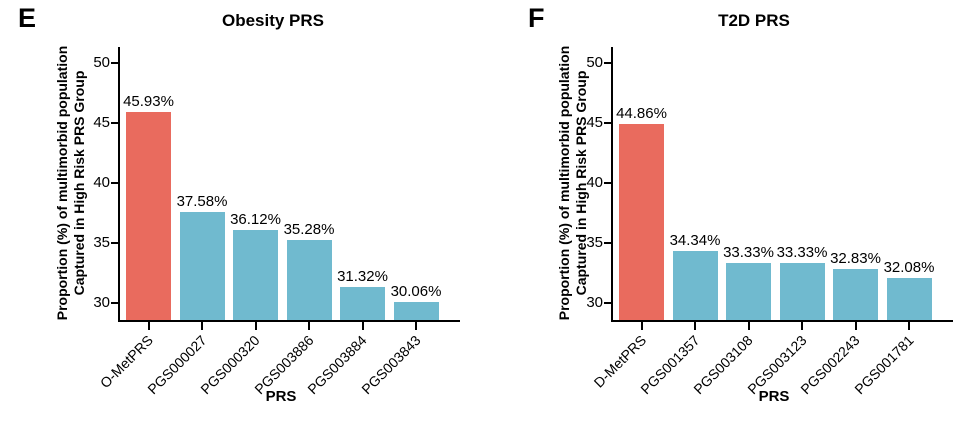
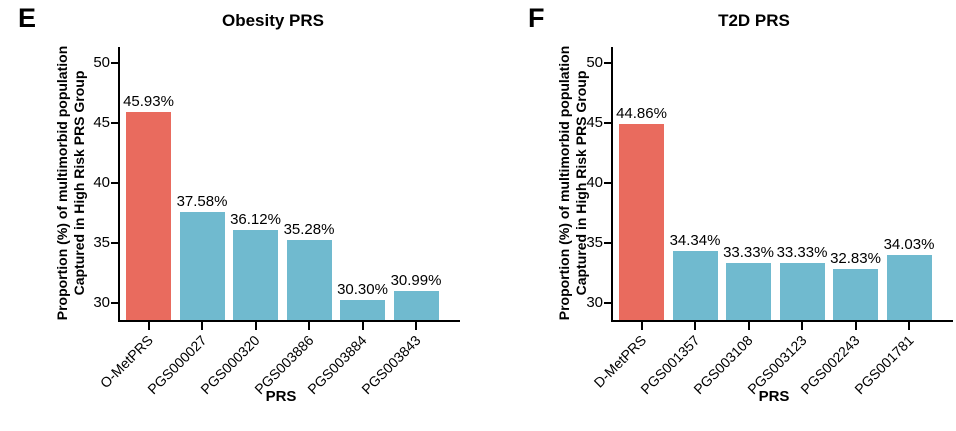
Obesity PRS/PGS003884: 31.32% -> 30.30%
Obesity PRS/PGS003843: 30.06% -> 30.99%
T2D PRS/PGS001781: 32.08% -> 34.03%
